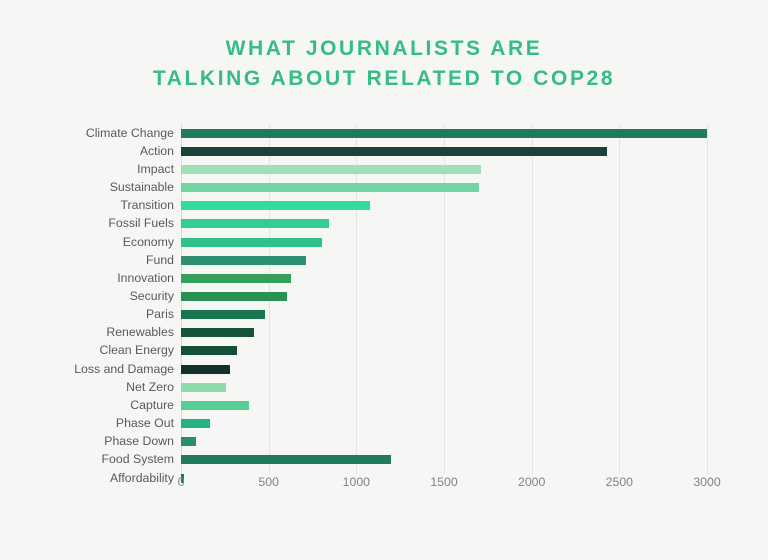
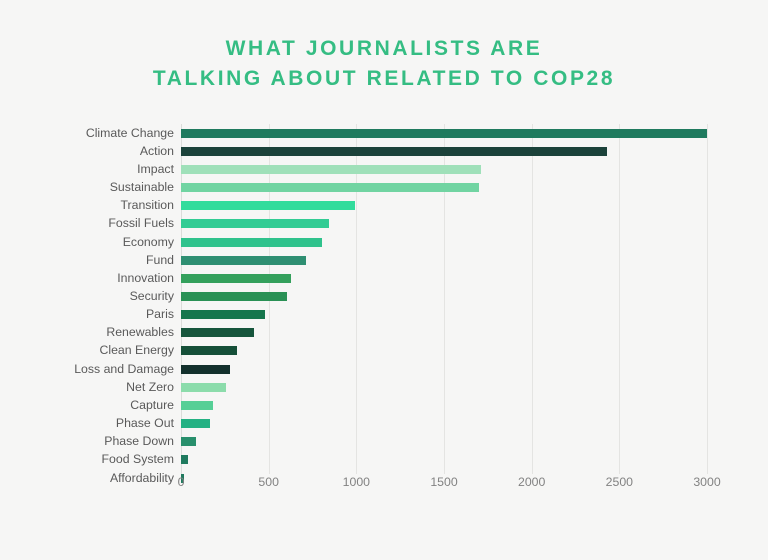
Transition: 1080 -> 990
Capture: 390 -> 180
Food System: 1200 -> 40
